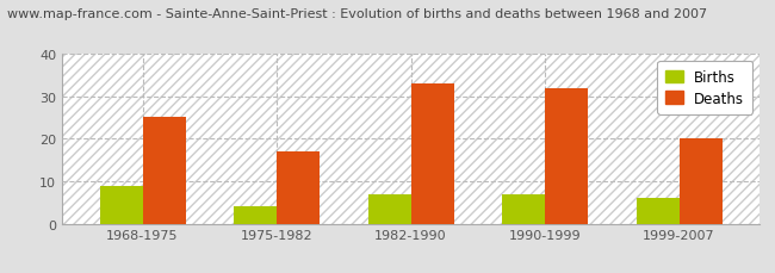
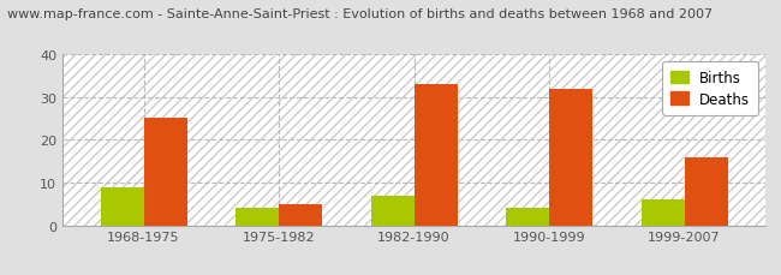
Deaths/1975-1982: 17 -> 5
Births/1990-1999: 7 -> 4
Deaths/1999-2007: 20 -> 16
